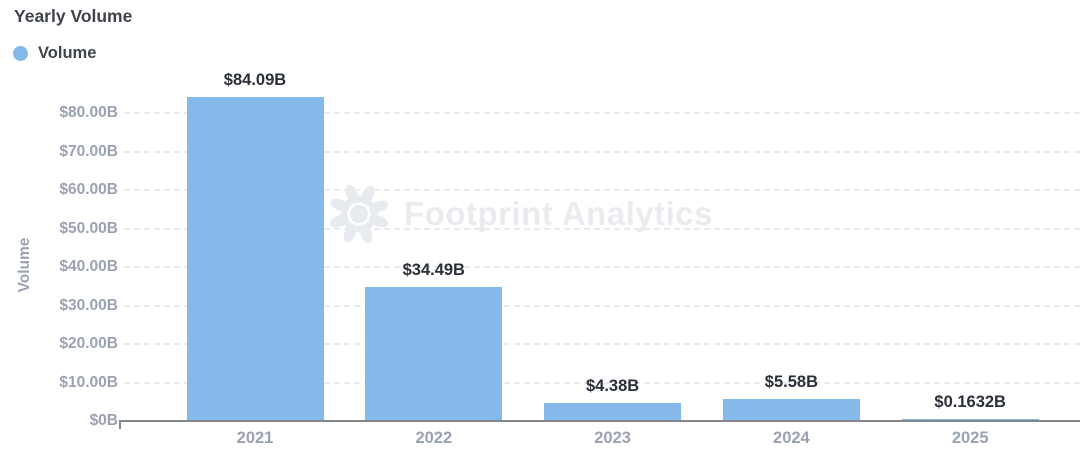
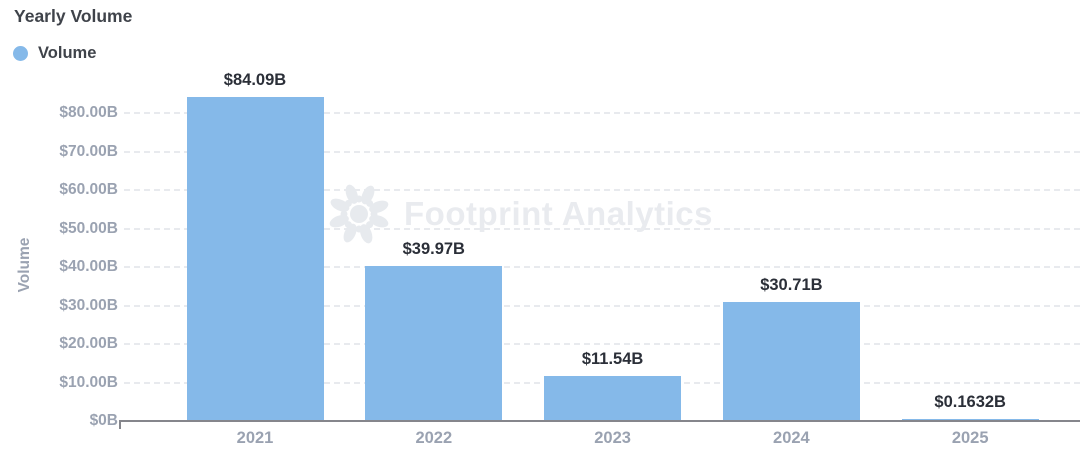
2022: $34.49B -> $39.97B
2023: $4.38B -> $11.54B
2024: $5.58B -> $30.71B
